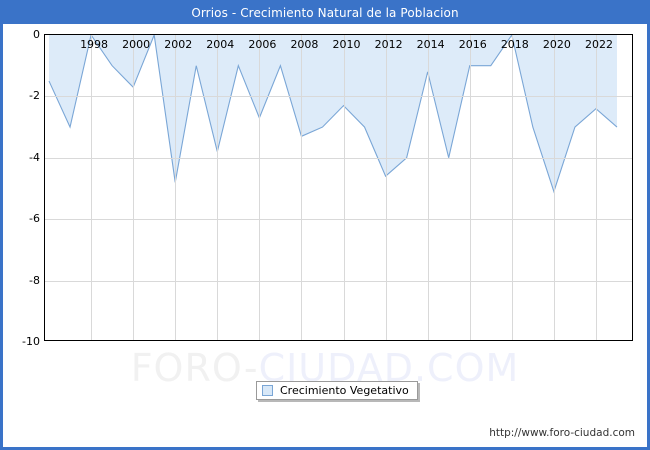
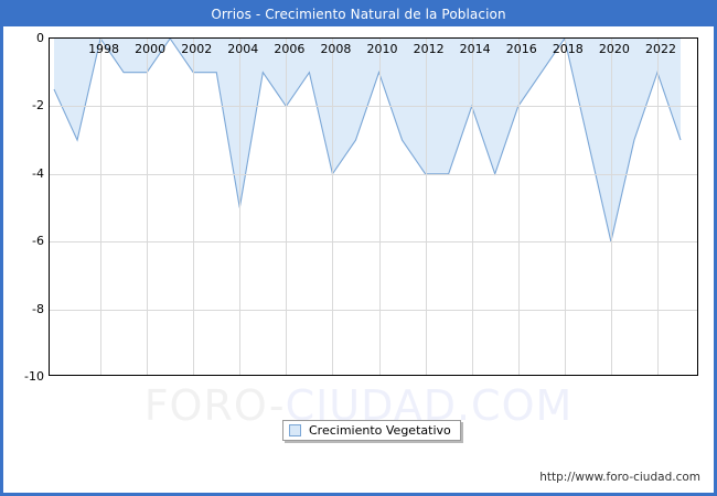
2000: -1.7 -> -1.0
2002: -4.8 -> -1.0
2004: -3.8 -> -5.0
2006: -2.7 -> -2.0
2008: -3.3 -> -4.0
2010: -2.3 -> -1.0
2012: -4.6 -> -4.0
2014: -1.2 -> -2.0
2016: -1.0 -> -2.0
2020: -5.1 -> -6.0
2022: -2.4 -> -1.0
